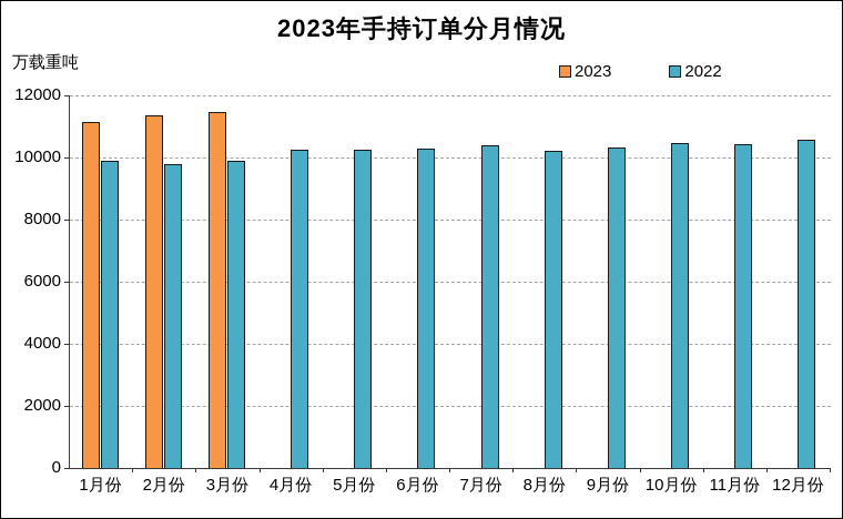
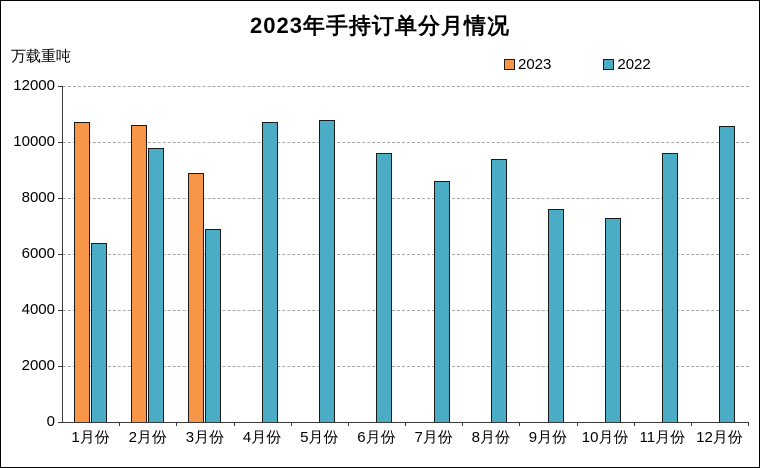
2023/1月份: 11100 -> 10700
2022/1月份: 9900 -> 6400
2023/2月份: 11400 -> 10600
2023/3月份: 11500 -> 8900
2022/3月份: 9900 -> 6900
2022/4月份: 10300 -> 10700
2022/5月份: 10200 -> 10800
2022/6月份: 10300 -> 9600
2022/7月份: 10400 -> 8600
2022/8月份: 10200 -> 9400
2022/9月份: 10300 -> 7600
2022/10月份: 10400 -> 7300
2022/11月份: 10400 -> 9600
